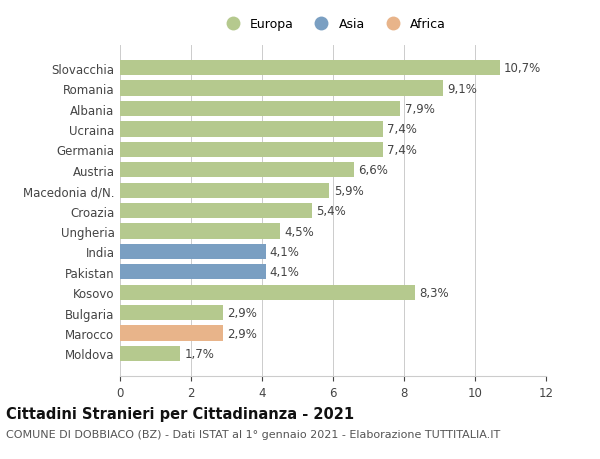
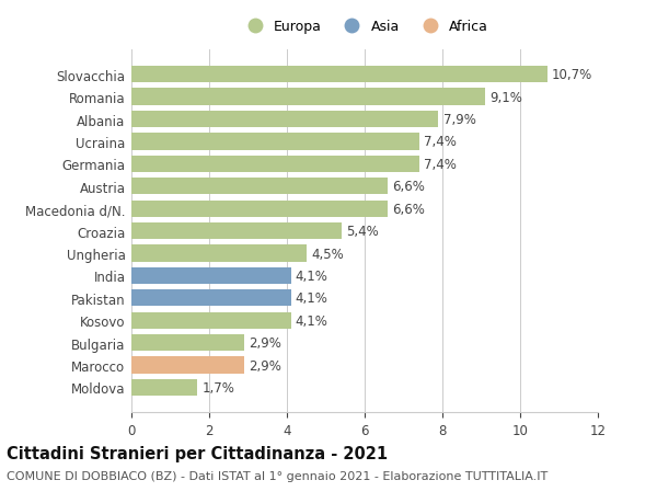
Macedonia d/N.: 5,9% -> 6,6%
Kosovo: 8,3% -> 4,1%
